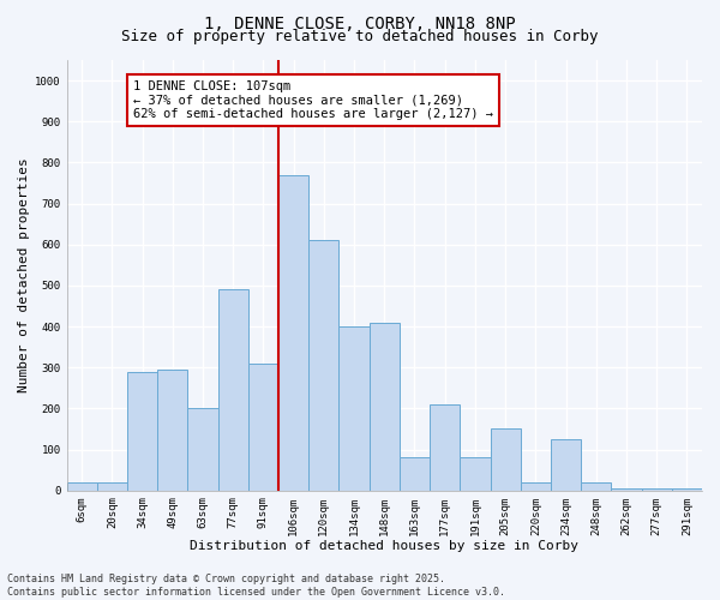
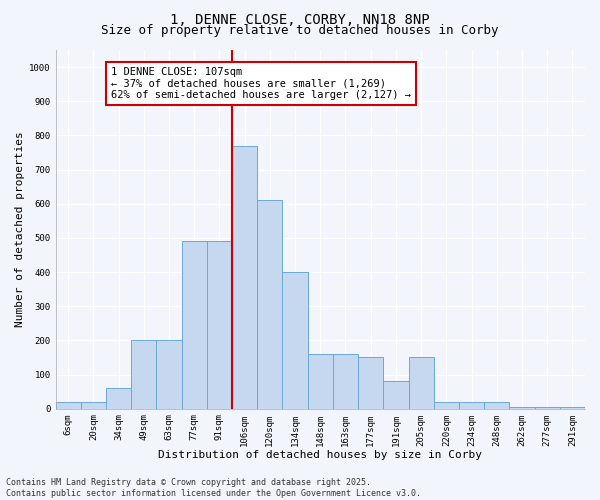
34sqm: 290 -> 60
49sqm: 295 -> 200
91sqm: 310 -> 490
148sqm: 410 -> 160
163sqm: 80 -> 160
177sqm: 210 -> 150
234sqm: 125 -> 20
